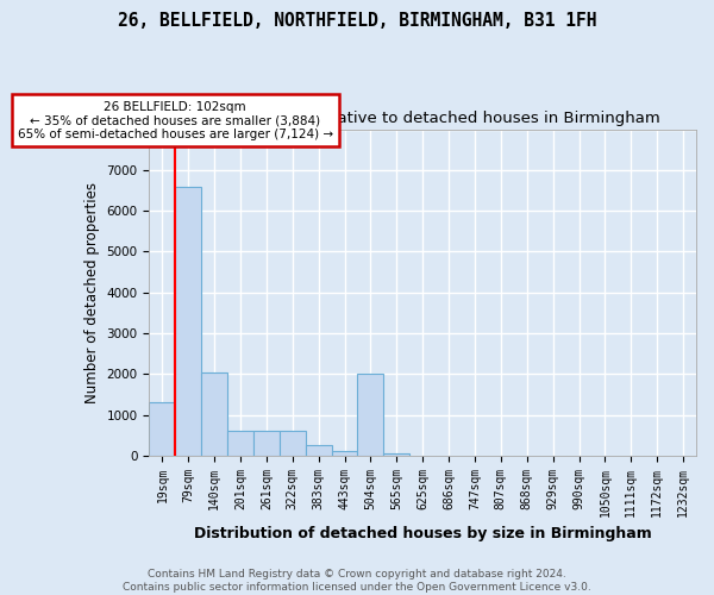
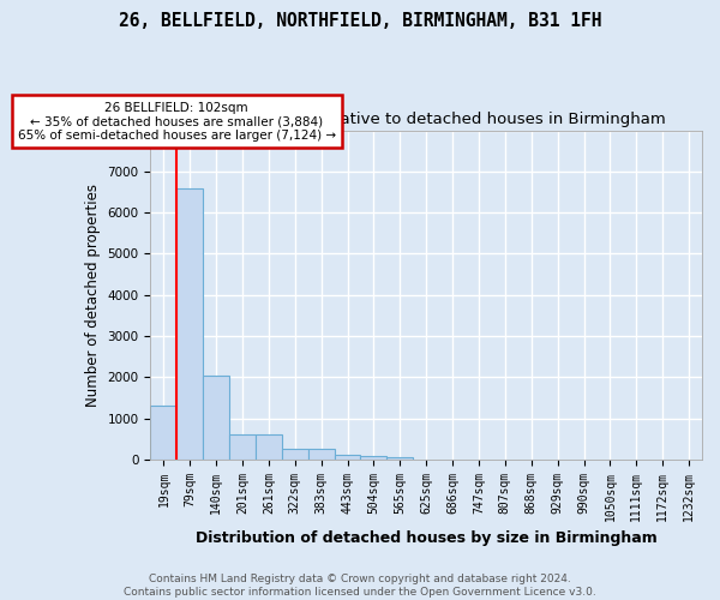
322sqm: 600 -> 250
504sqm: 2000 -> 80
